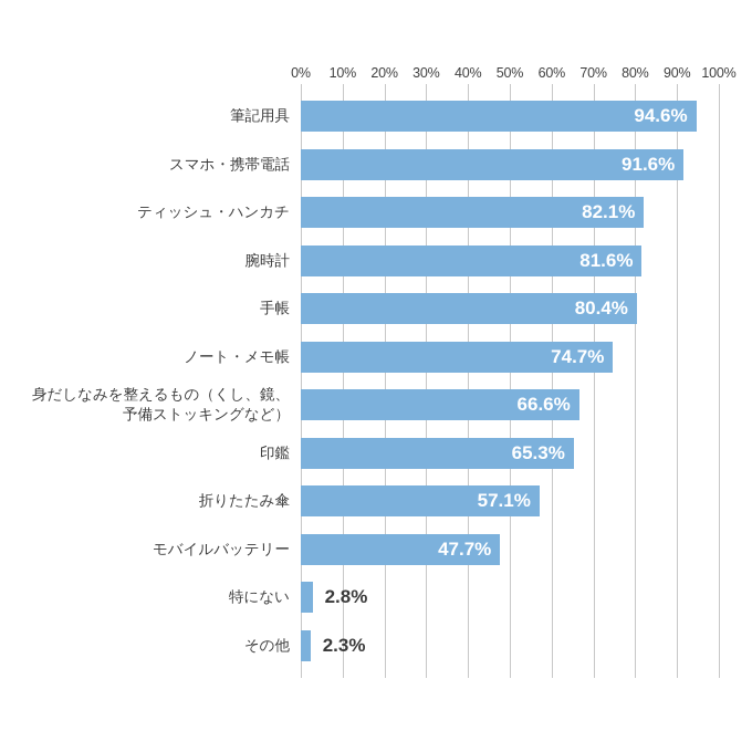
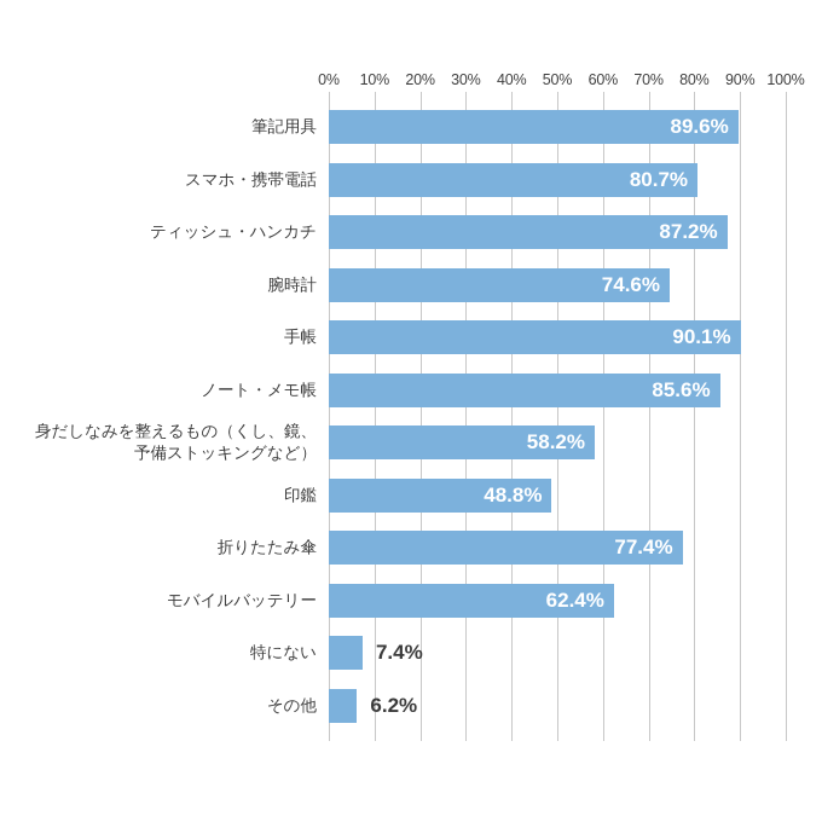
筆記用具: 94.6% -> 89.6%
スマホ・携帯電話: 91.6% -> 80.7%
ティッシュ・ハンカチ: 82.1% -> 87.2%
腕時計: 81.6% -> 74.6%
手帳: 80.4% -> 90.1%
ノート・メモ帳: 74.7% -> 85.6%
身だしなみを整えるもの（くし、鏡、 予備ストッキングなど）: 66.6% -> 58.2%
印鑑: 65.3% -> 48.8%
折りたたみ傘: 57.1% -> 77.4%
モバイルバッテリー: 47.7% -> 62.4%
特にない: 2.8% -> 7.4%
その他: 2.3% -> 6.2%
